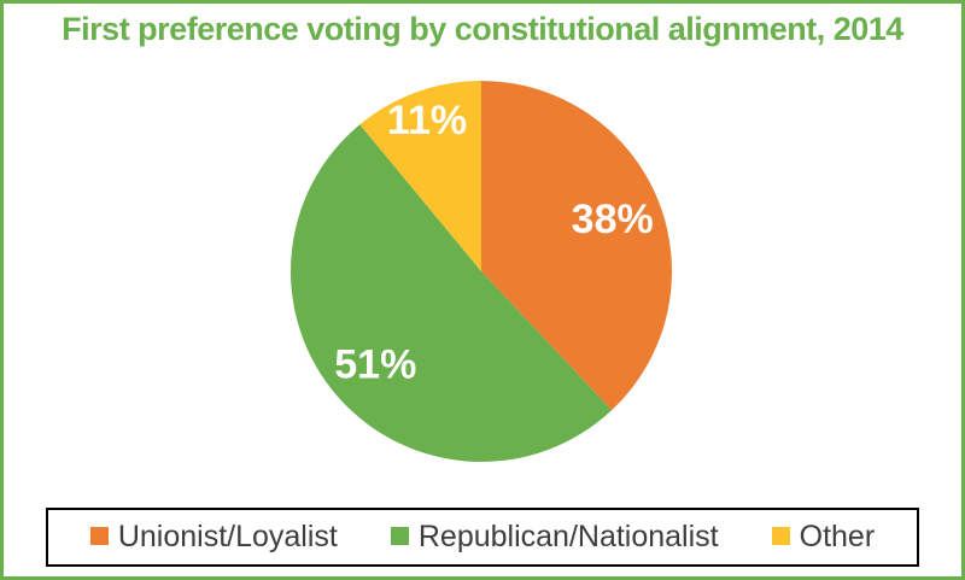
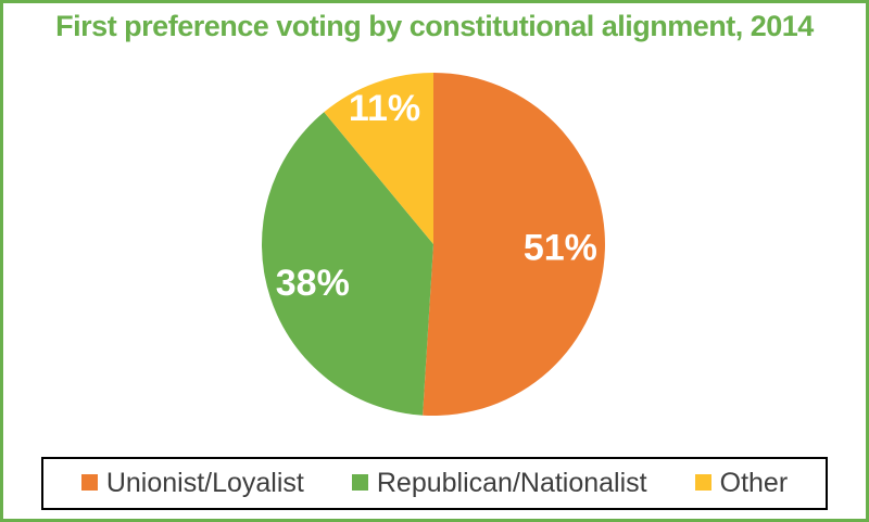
Unionist/Loyalist: 38% -> 51%
Republican/Nationalist: 51% -> 38%
